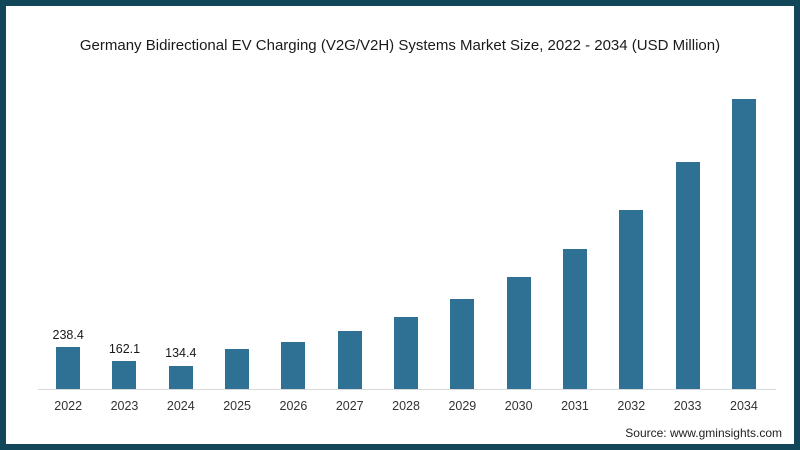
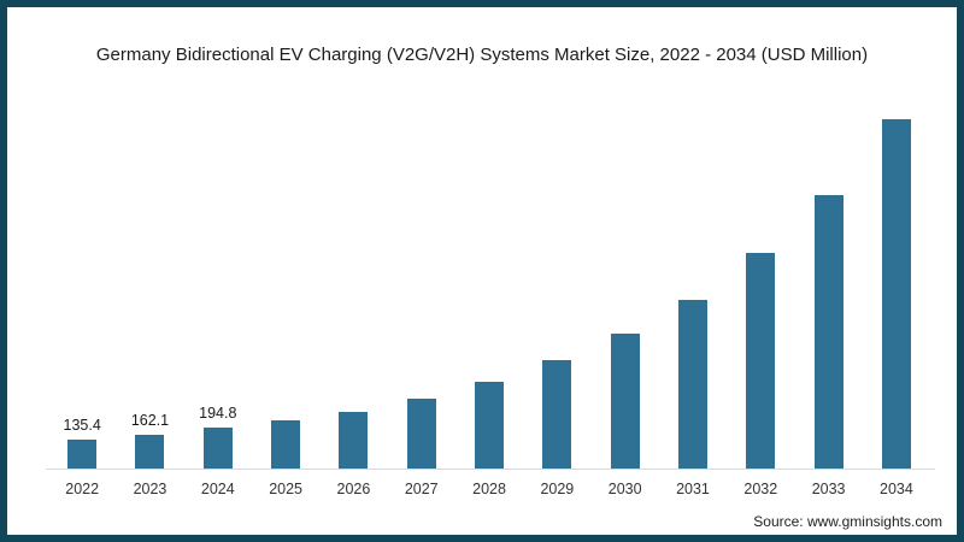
2022: 238.4 -> 135.4
2024: 134.4 -> 194.8
